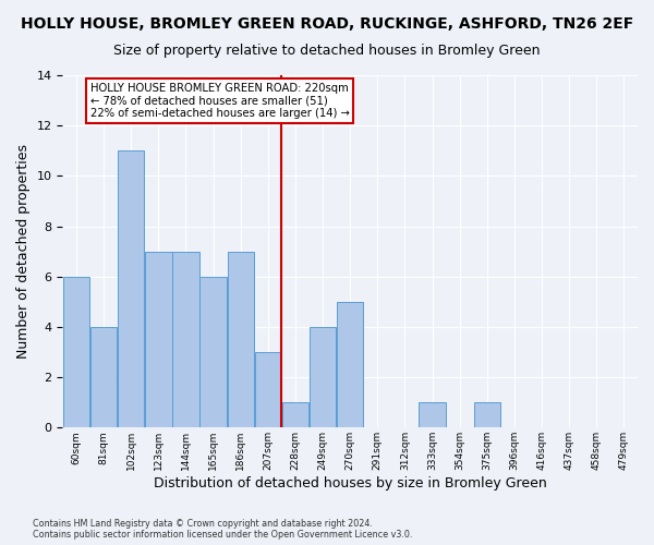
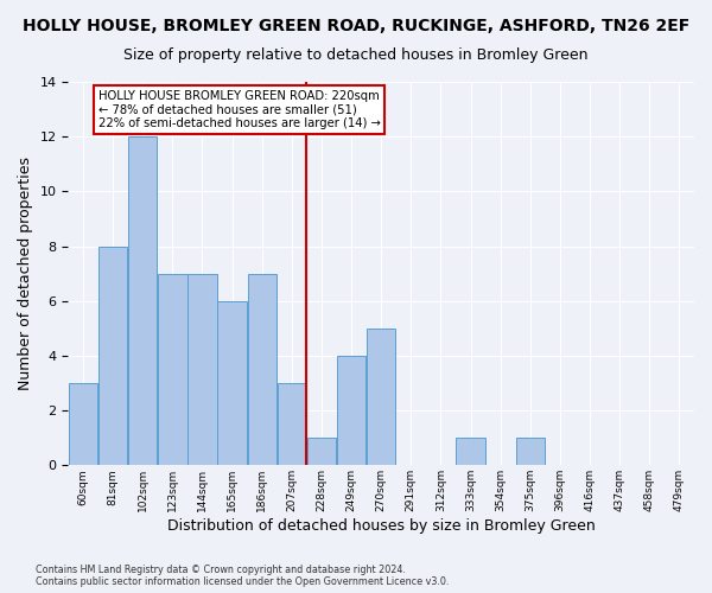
60sqm: 6 -> 3
81sqm: 4 -> 8
102sqm: 11 -> 12
